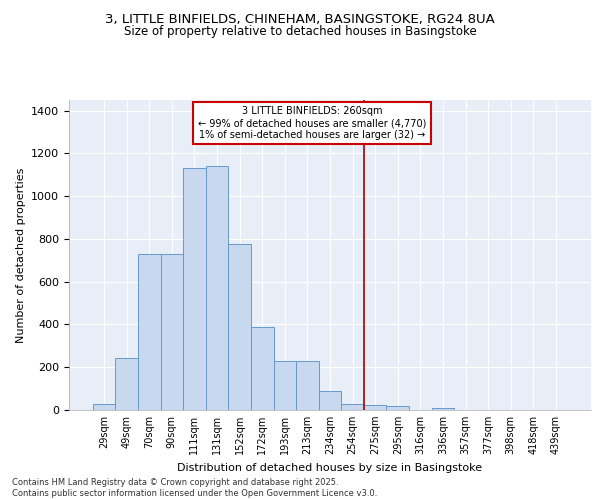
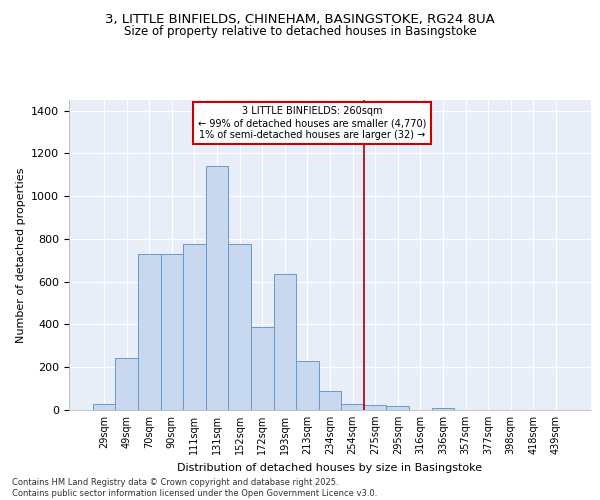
111sqm: 1130 -> 775
193sqm: 230 -> 635
